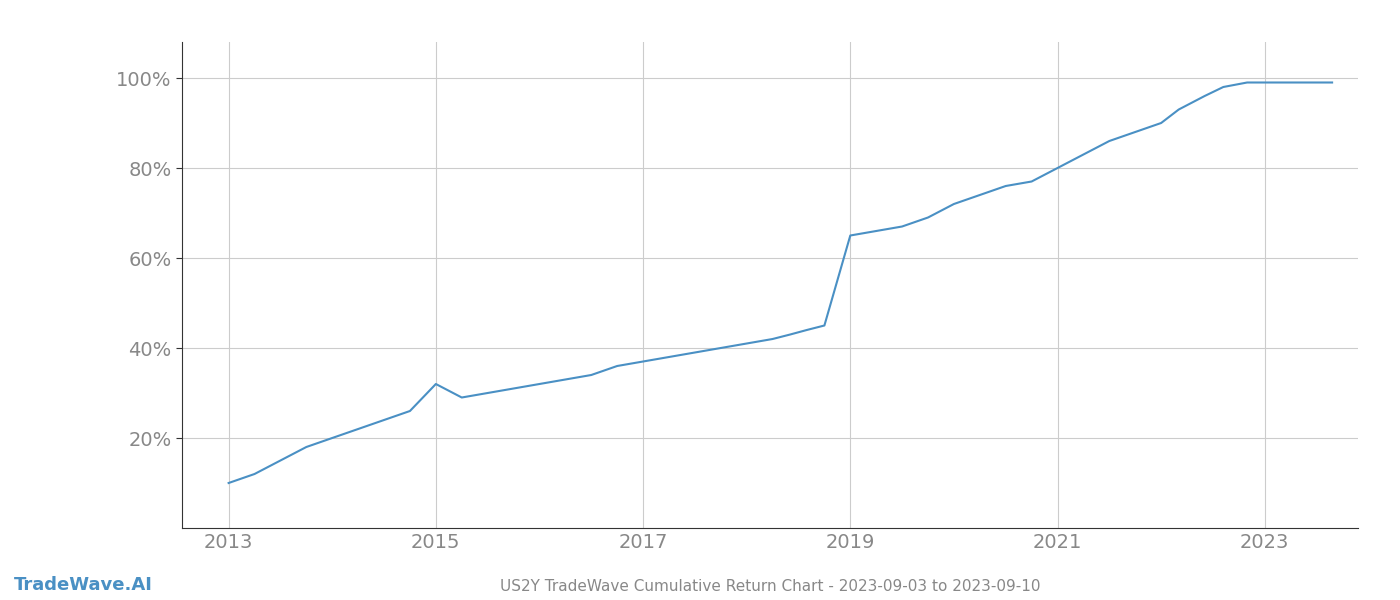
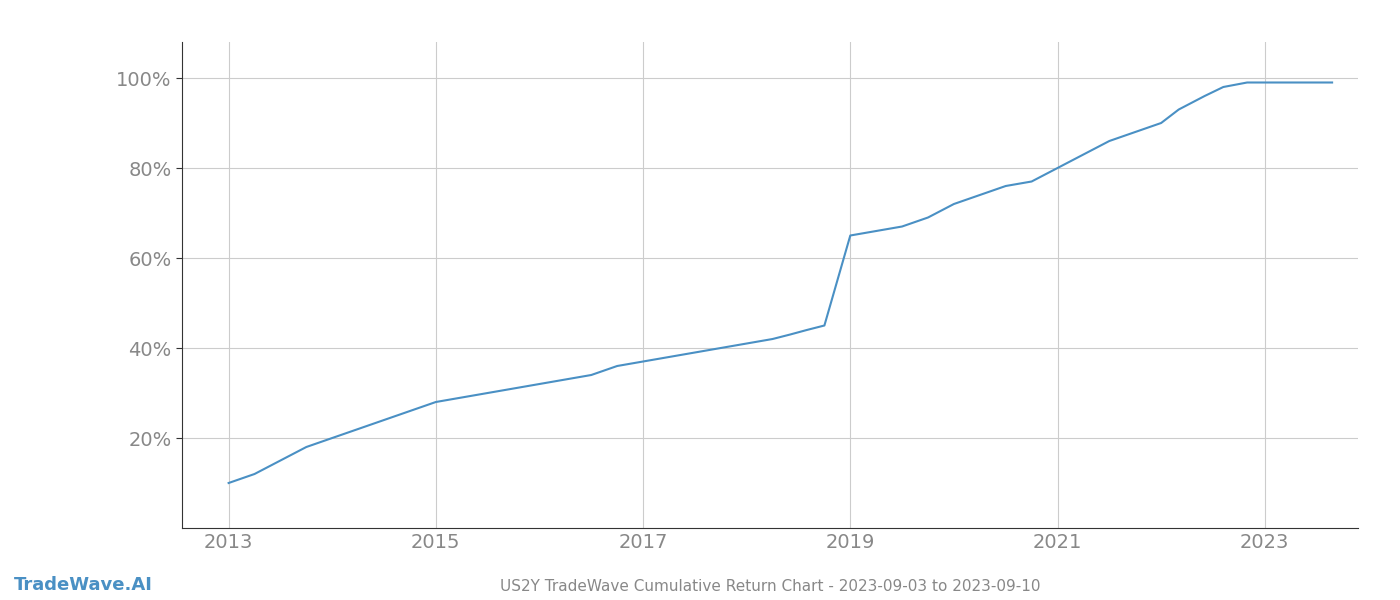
2015: 32% -> 28%
